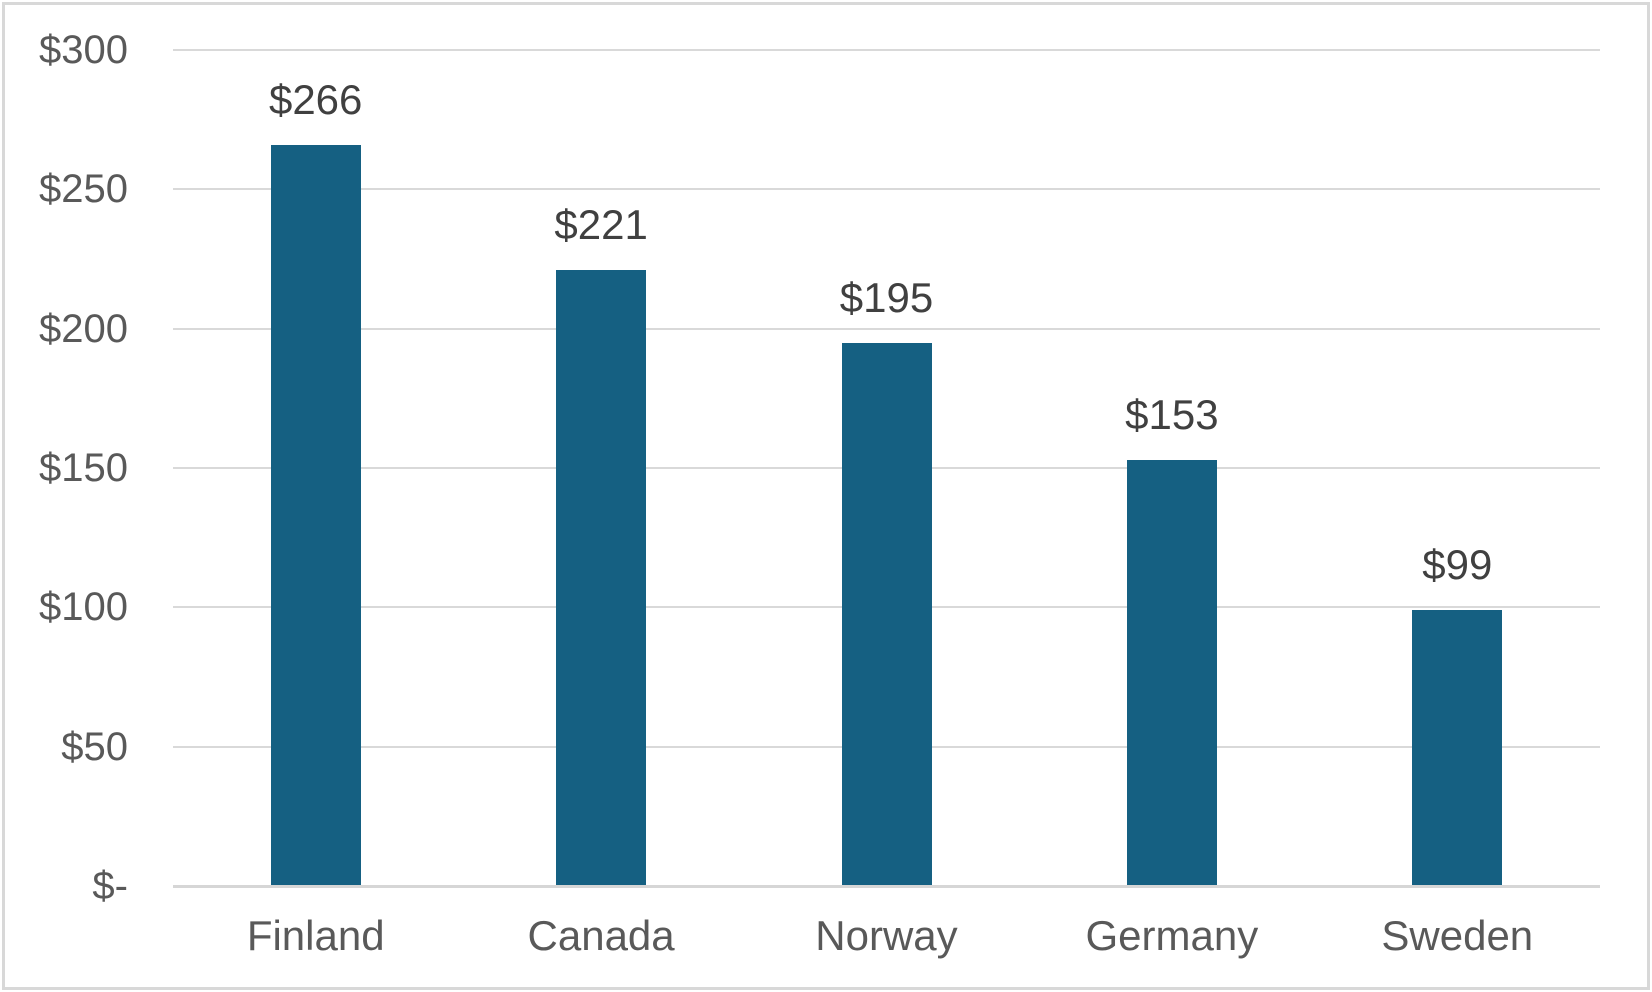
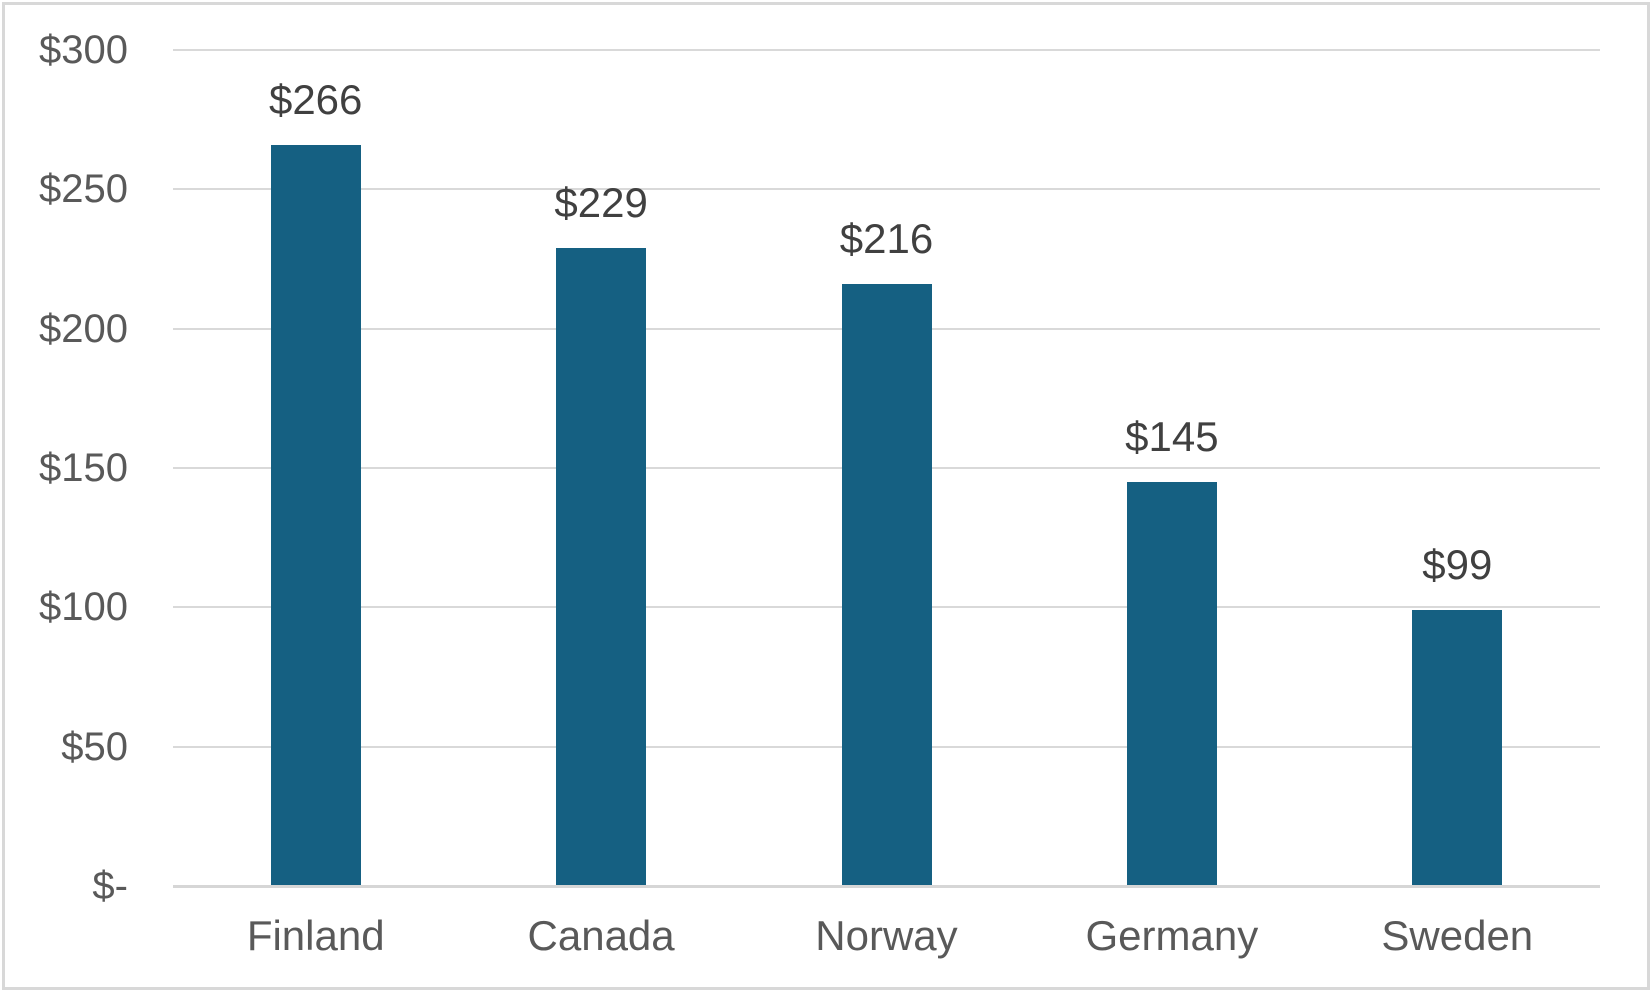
Canada: $221 -> $229
Norway: $195 -> $216
Germany: $153 -> $145
